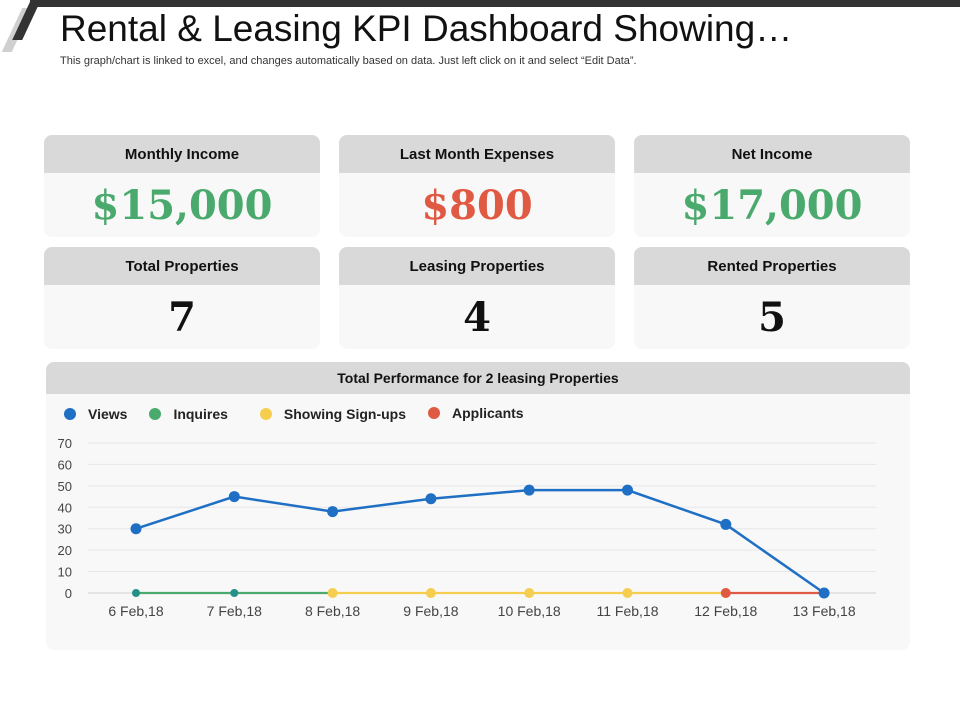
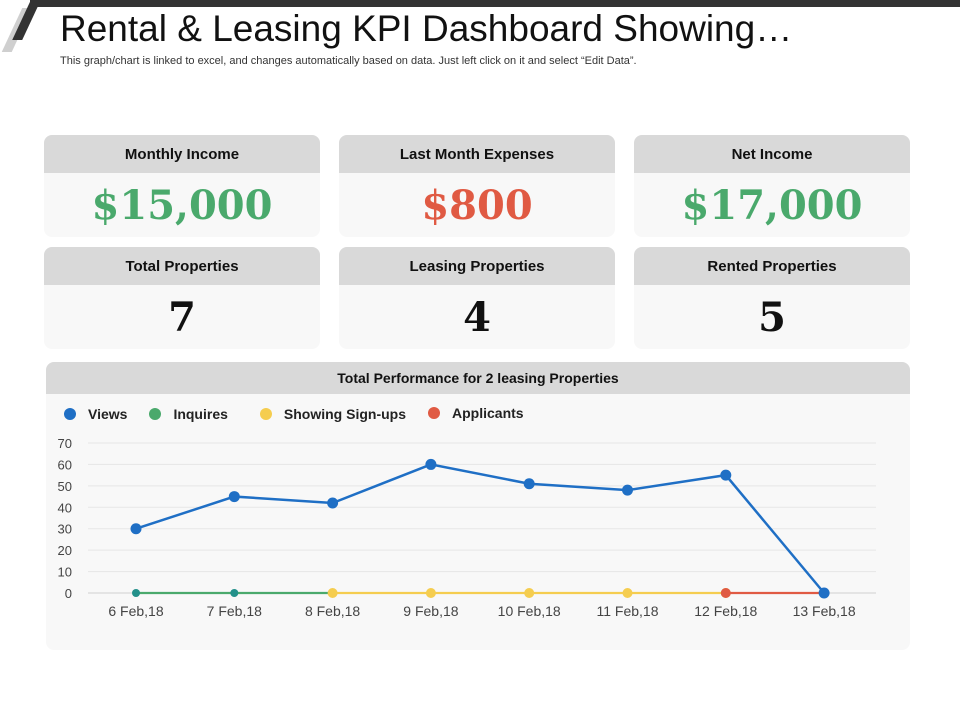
Views/8 Feb,18: 38 -> 42
Views/9 Feb,18: 44 -> 60
Views/10 Feb,18: 48 -> 51
Views/12 Feb,18: 32 -> 55
